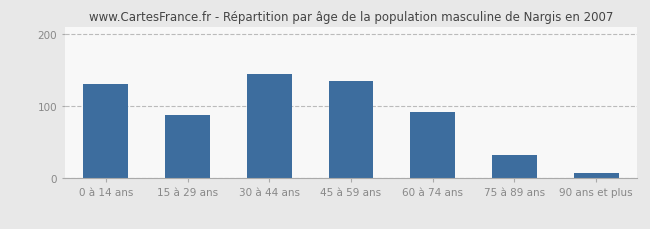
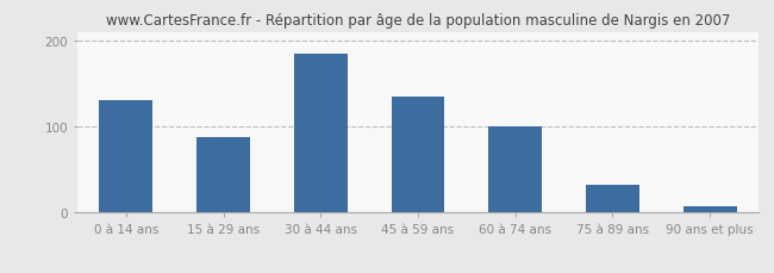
30 à 44 ans: 145 -> 184
60 à 74 ans: 92 -> 100
